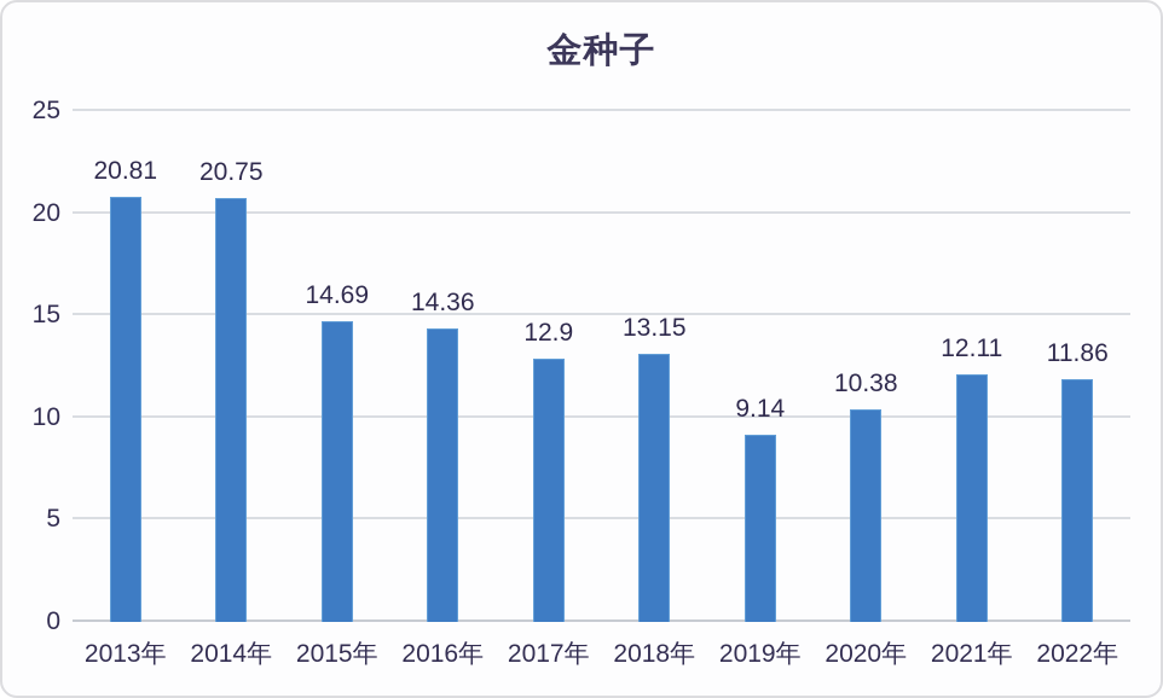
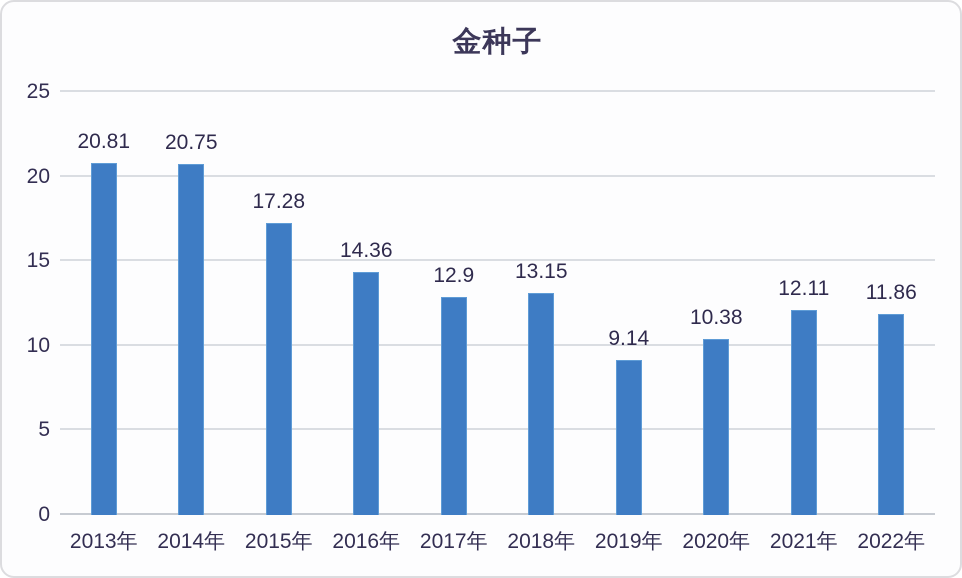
2015年: 14.69 -> 17.28
